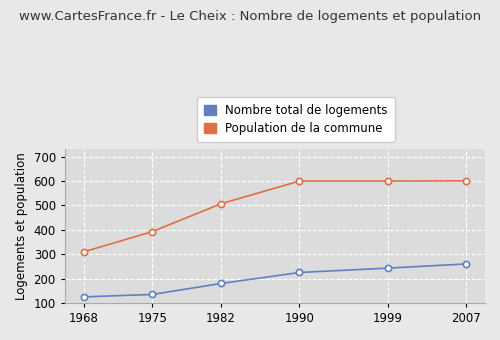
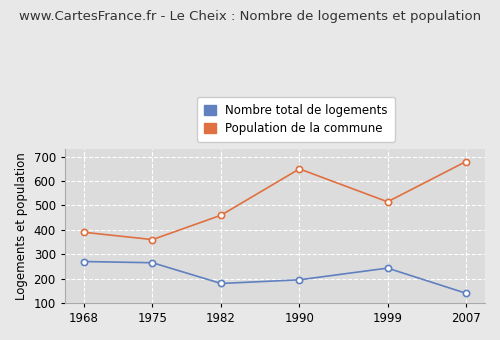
Nombre total de logements/1968: 125 -> 270
Population de la commune/1968: 310 -> 390
Nombre total de logements/1975: 135 -> 265
Population de la commune/1975: 393 -> 360
Population de la commune/1982: 507 -> 460
Nombre total de logements/1990: 225 -> 195
Population de la commune/1990: 600 -> 650
Population de la commune/1999: 600 -> 515
Nombre total de logements/2007: 260 -> 140
Population de la commune/2007: 601 -> 680
